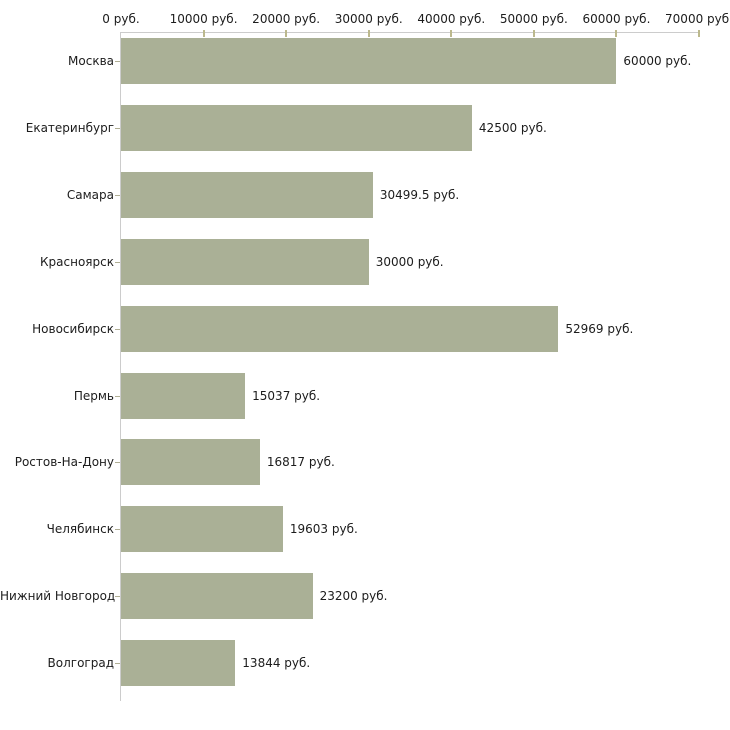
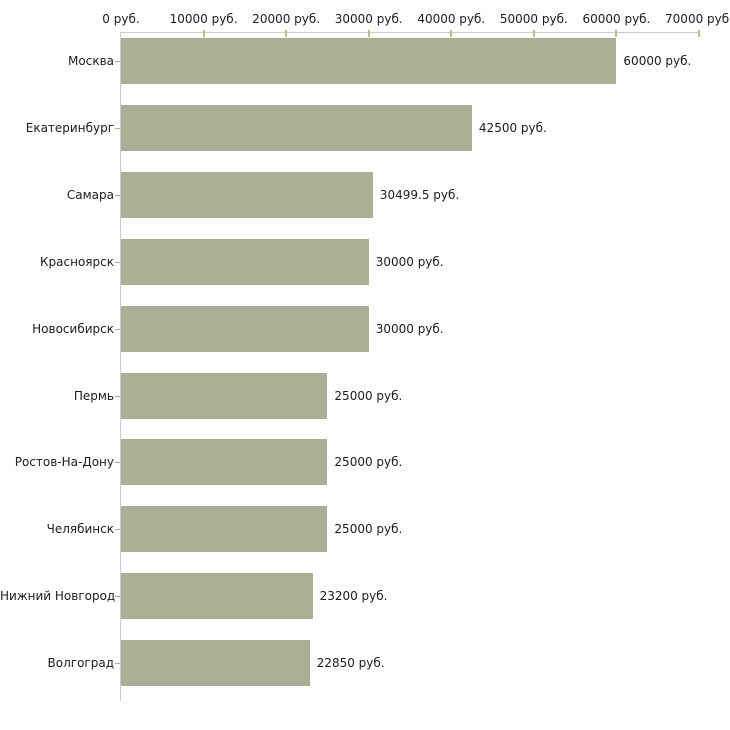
Новосибирск: 52969 -> 30000
Пермь: 15037 -> 25000
Ростов-На-Дону: 16817 -> 25000
Челябинск: 19603 -> 25000
Волгоград: 13844 -> 22850
